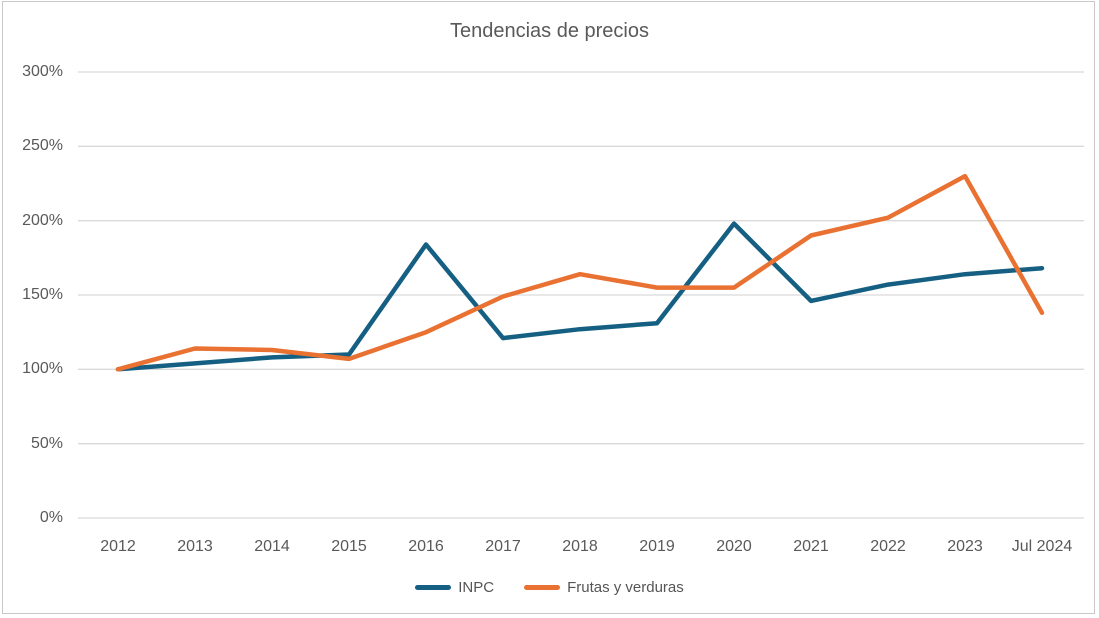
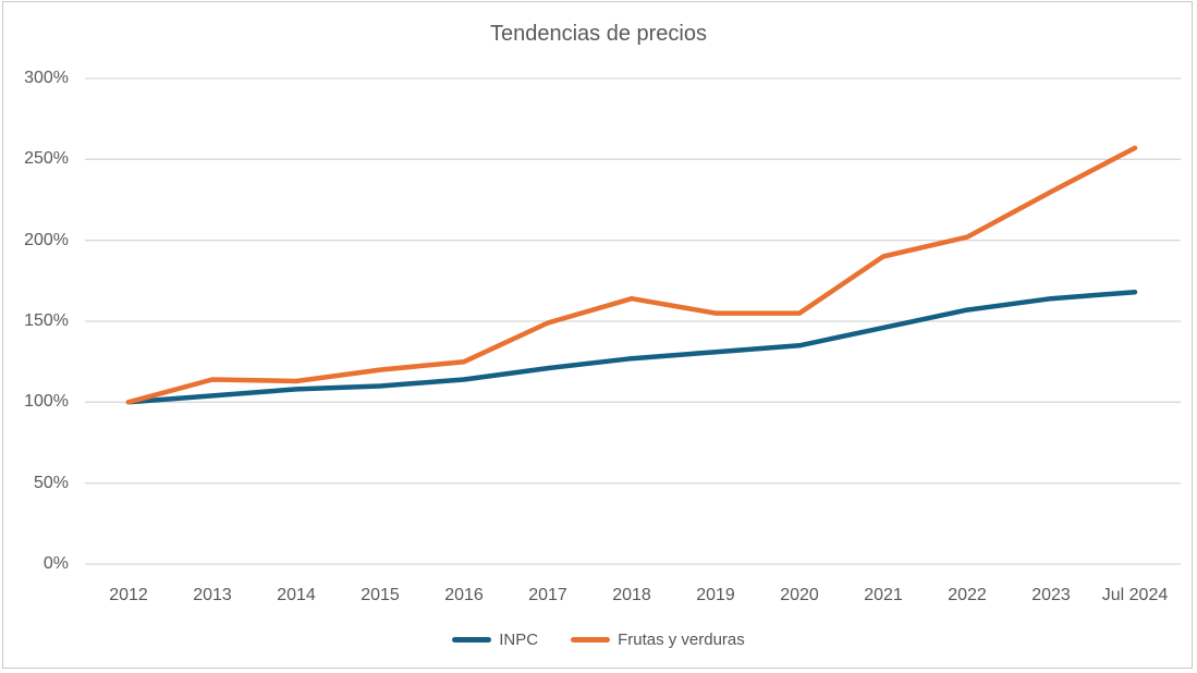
Frutas y verduras/2015: 107% -> 120%
INPC/2016: 184% -> 114%
INPC/2020: 198% -> 135%
Frutas y verduras/Jul 2024: 138% -> 257%
